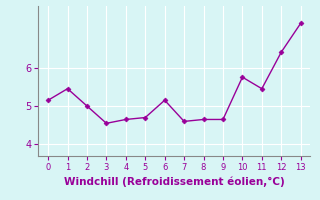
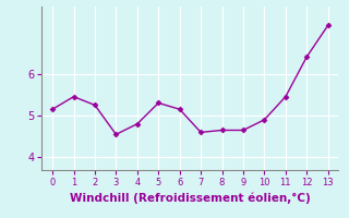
2: 5.00 -> 5.25
4: 4.65 -> 4.80
5: 4.70 -> 5.30
10: 5.75 -> 4.90
